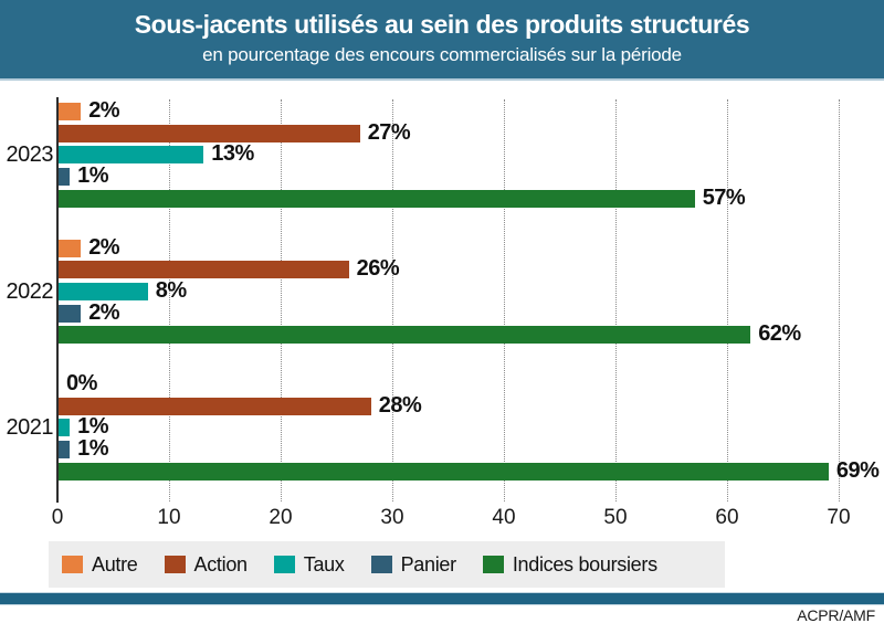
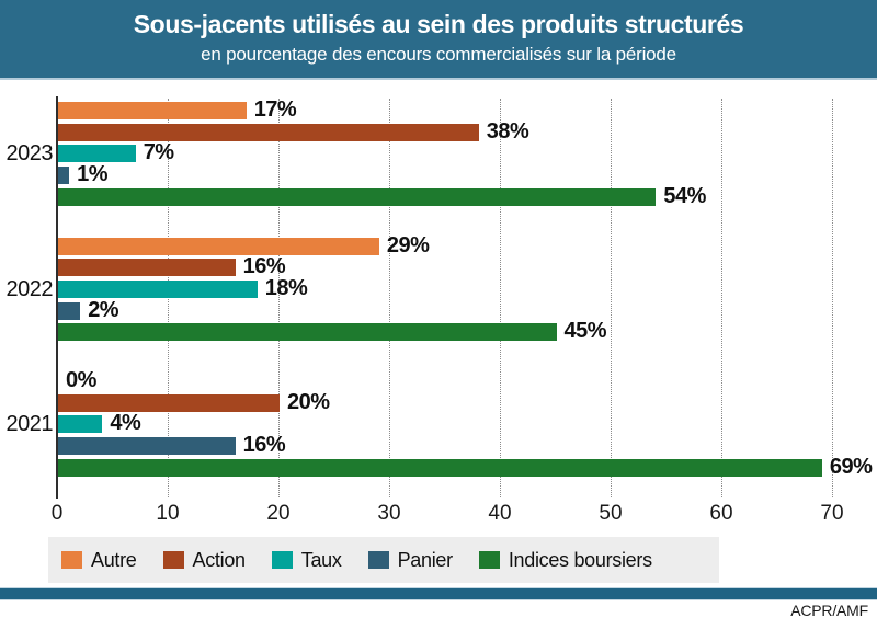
Autre/2023: 2% -> 17%
Action/2023: 27% -> 38%
Taux/2023: 13% -> 7%
Indices boursiers/2023: 57% -> 54%
Autre/2022: 2% -> 29%
Action/2022: 26% -> 16%
Taux/2022: 8% -> 18%
Indices boursiers/2022: 62% -> 45%
Action/2021: 28% -> 20%
Taux/2021: 1% -> 4%
Panier/2021: 1% -> 16%
